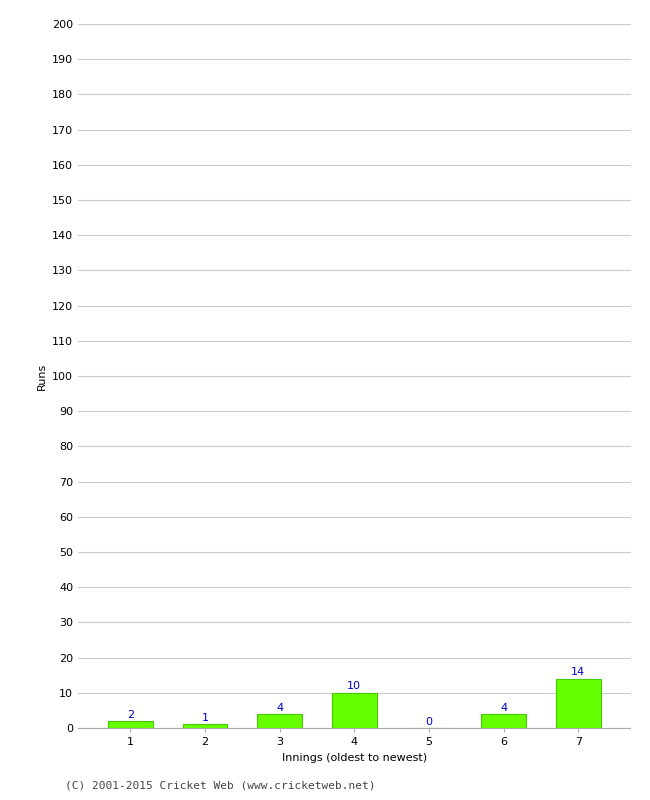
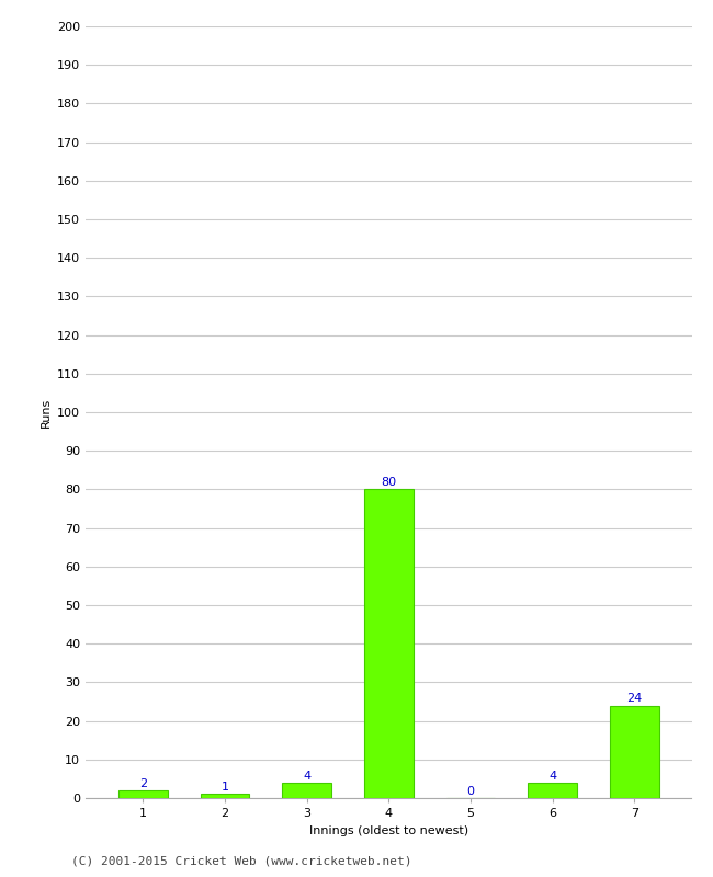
4: 10 -> 80
7: 14 -> 24
